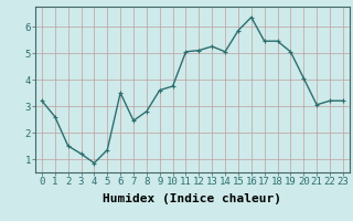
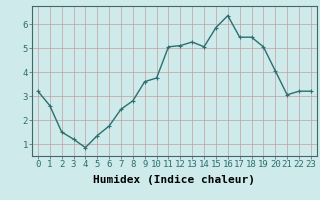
6: 3.50 -> 1.75
